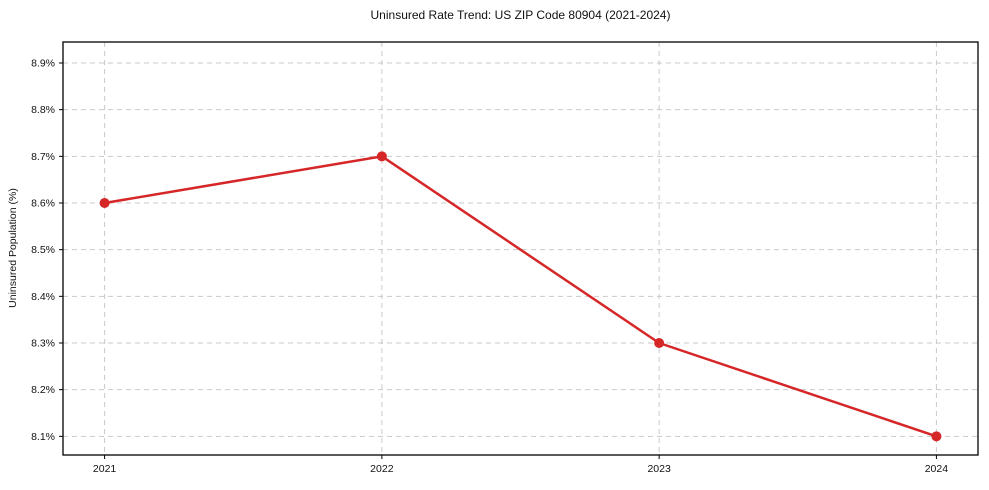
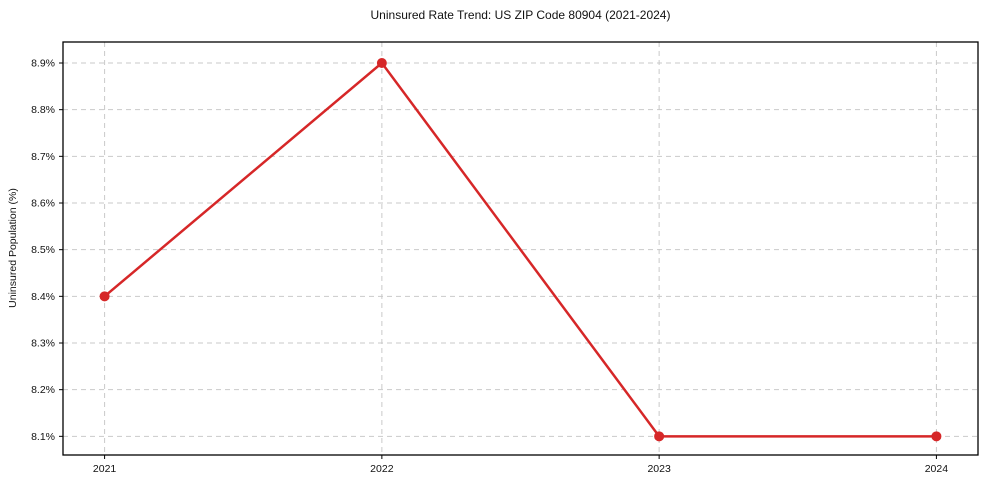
2021: 8.6% -> 8.4%
2022: 8.7% -> 8.9%
2023: 8.3% -> 8.1%
